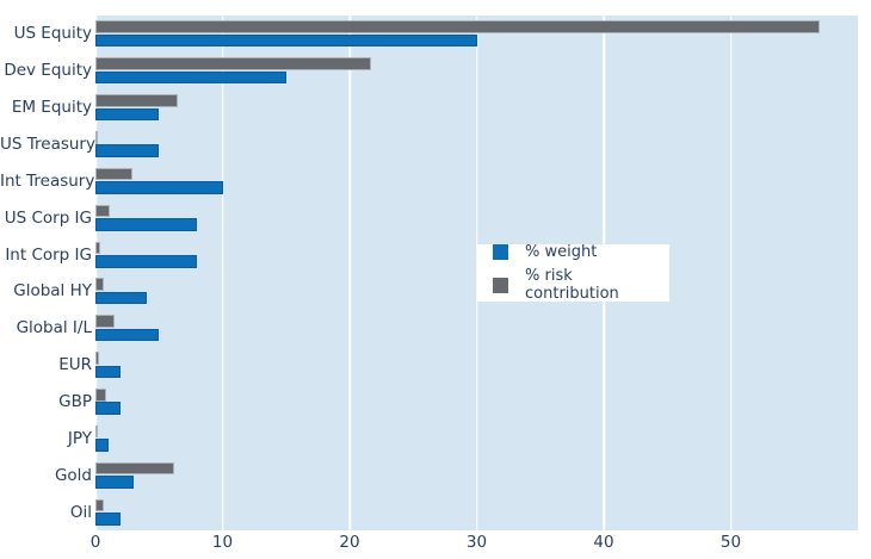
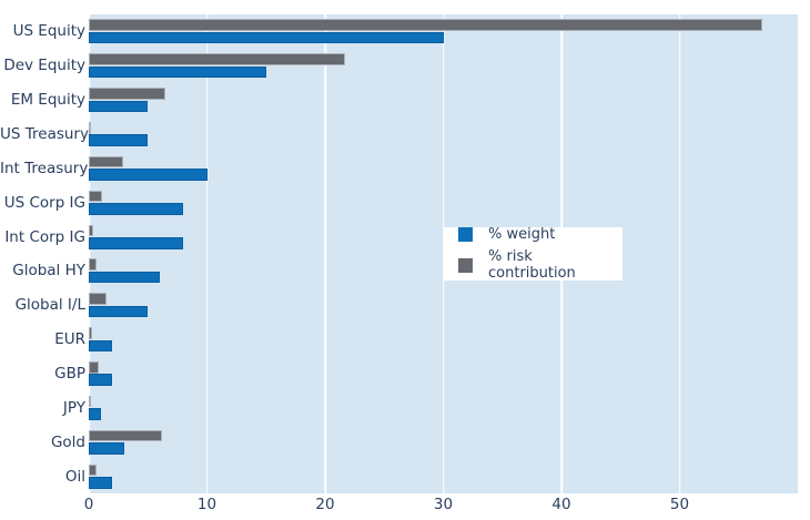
% weight/Global HY: 4 -> 6
